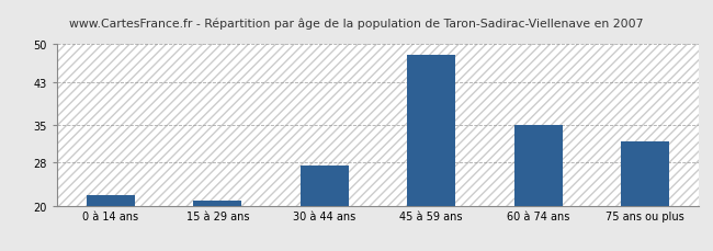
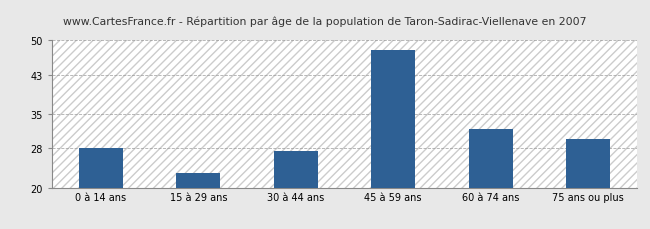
0 à 14 ans: 22.0 -> 28.0
15 à 29 ans: 21.0 -> 23.0
60 à 74 ans: 35.0 -> 32.0
75 ans ou plus: 32.0 -> 30.0
